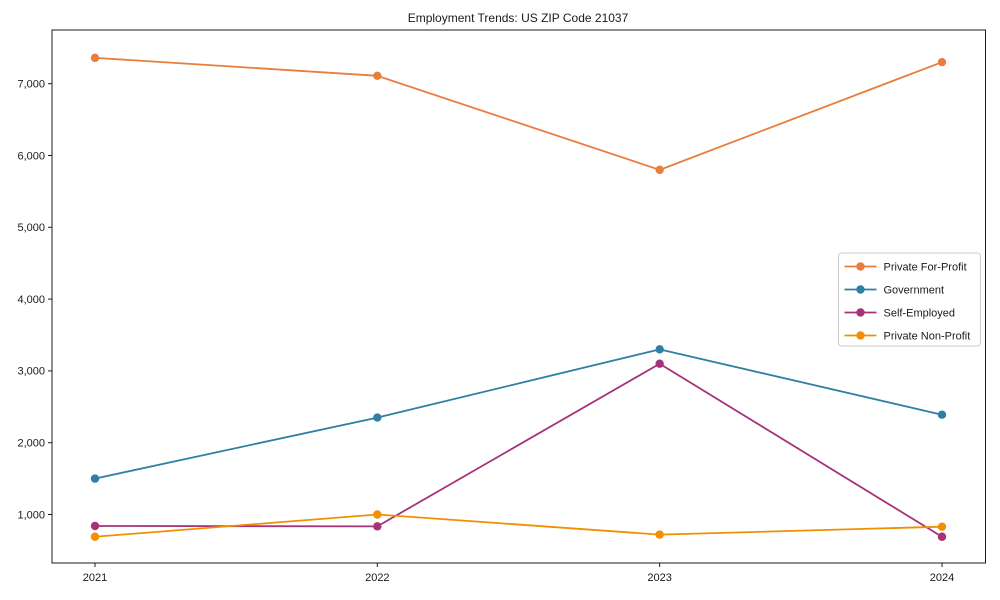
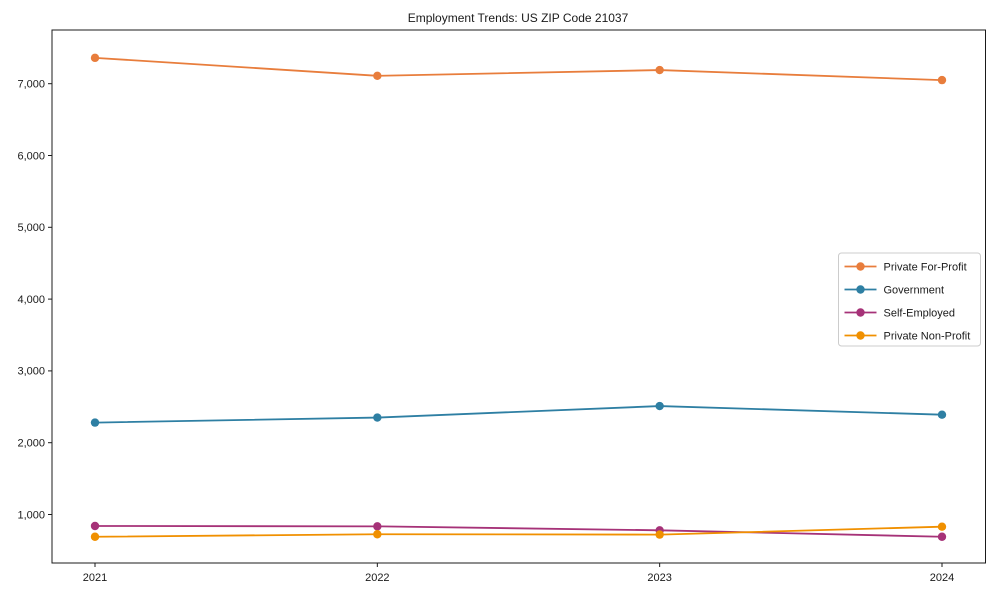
Government/2021: 1500 -> 2300
Private Non-Profit/2022: 1000 -> 700
Private For-Profit/2023: 5800 -> 7200
Government/2023: 3300 -> 2500
Self-Employed/2023: 3100 -> 800
Private For-Profit/2024: 7300 -> 7000
